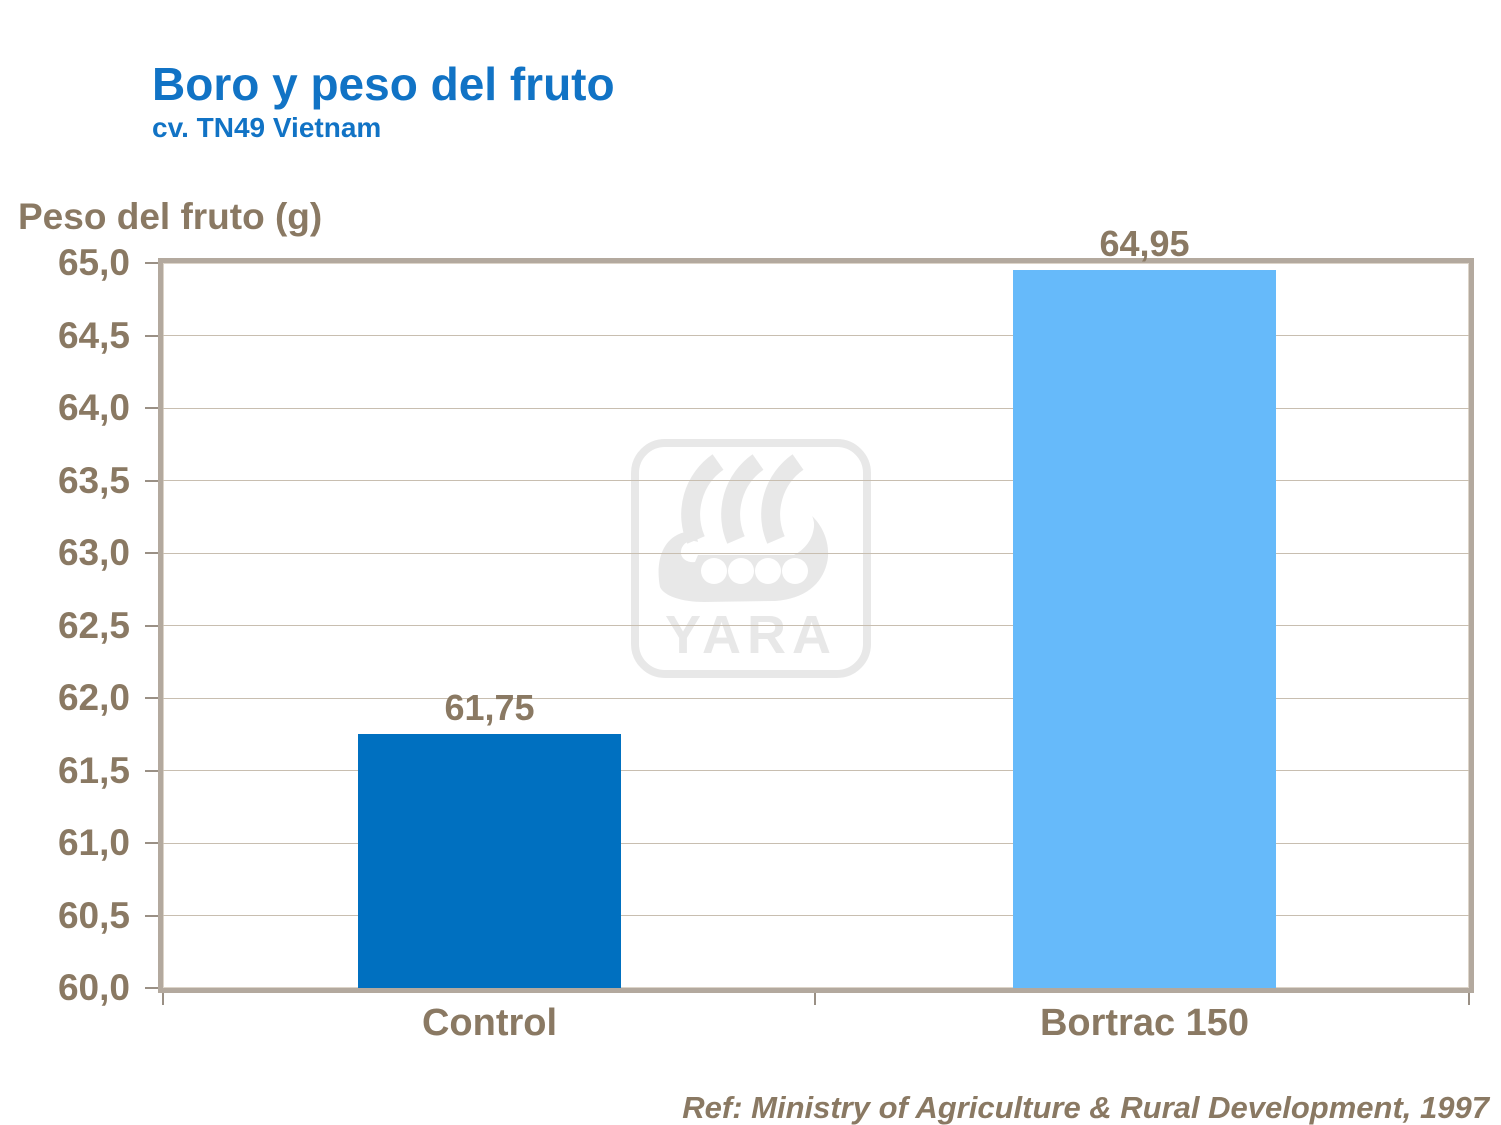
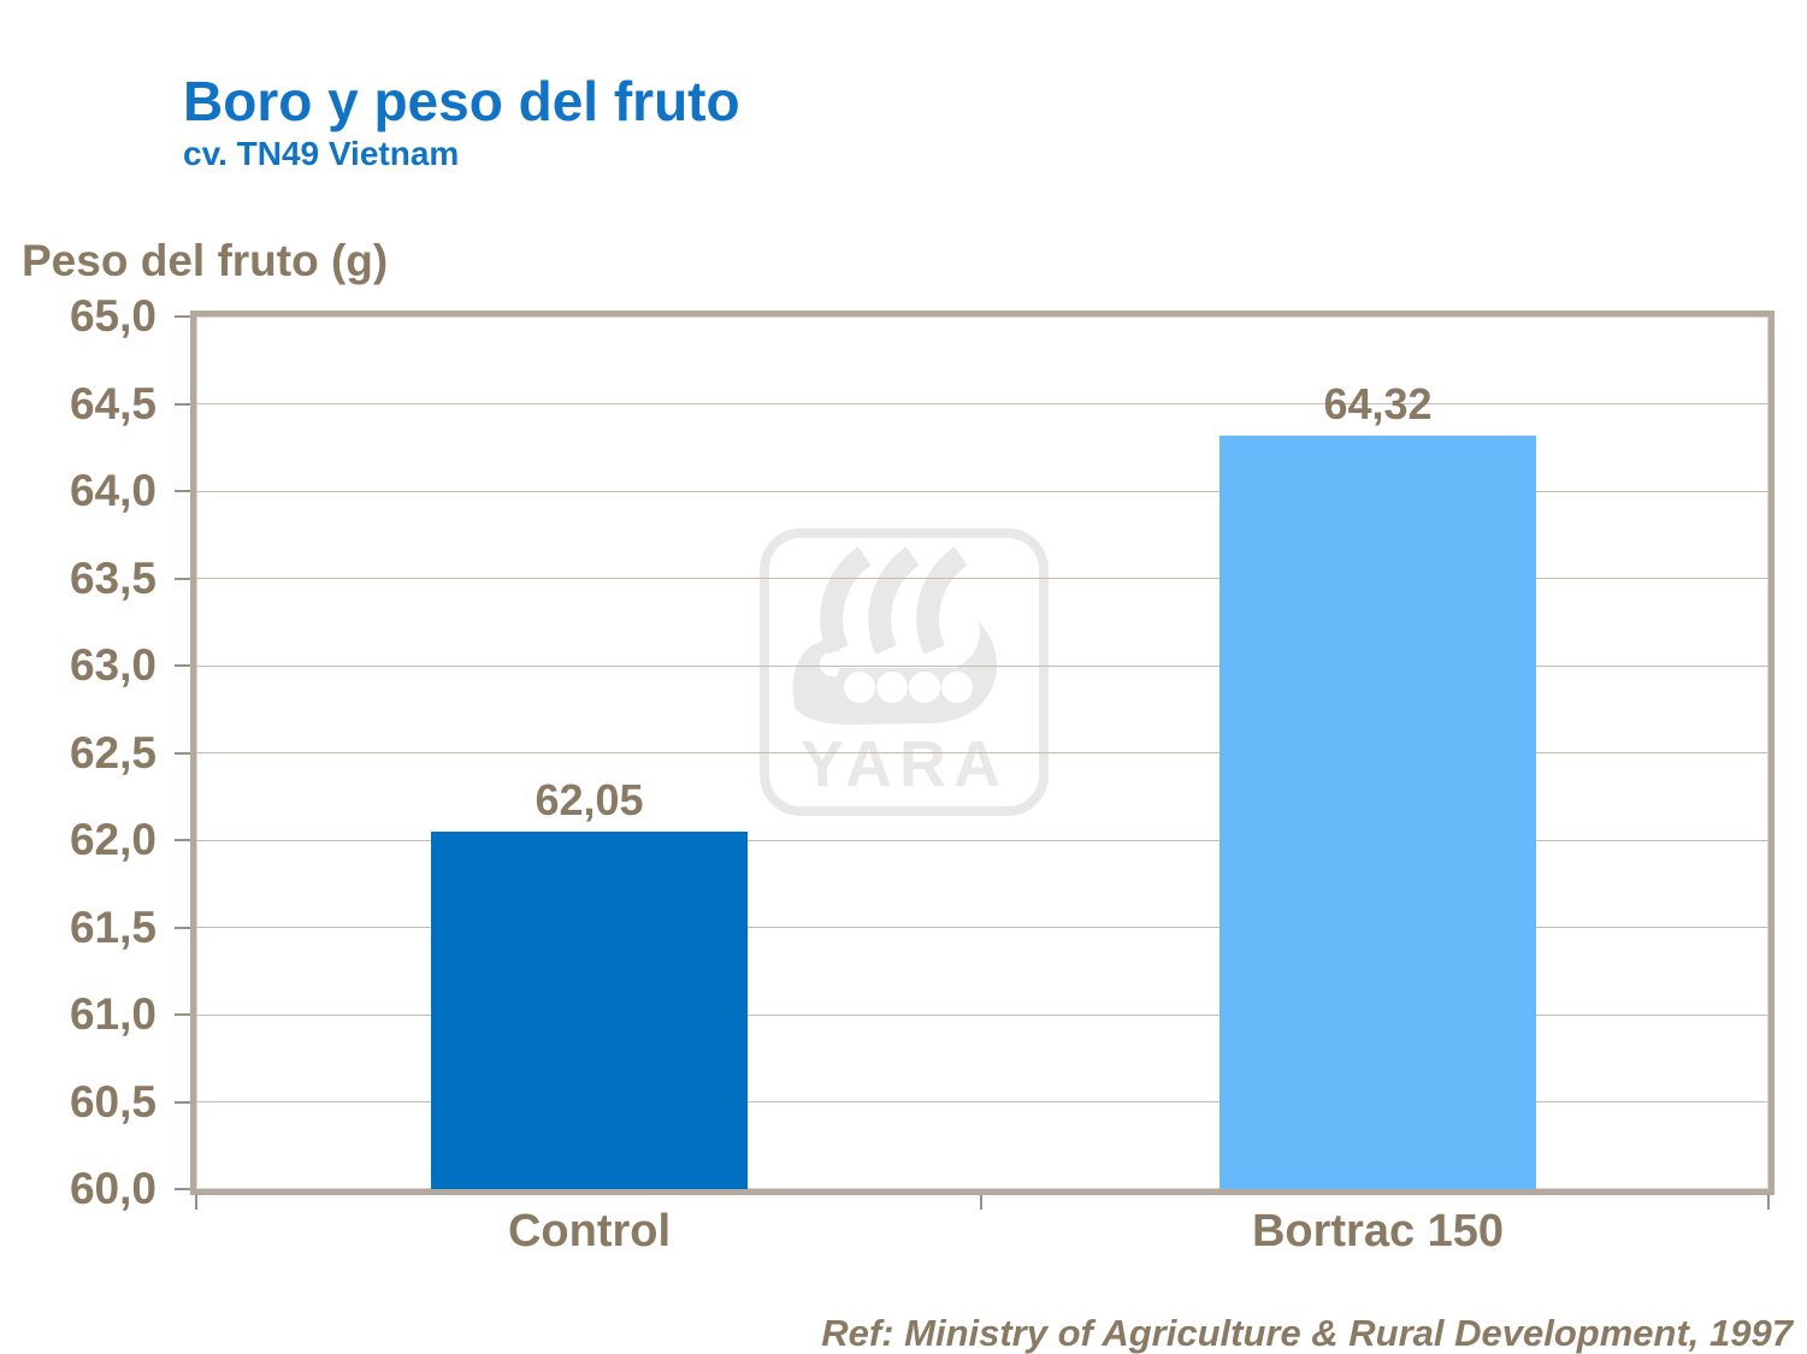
Control: 61,75 -> 62,05
Bortrac 150: 64,95 -> 64,32
